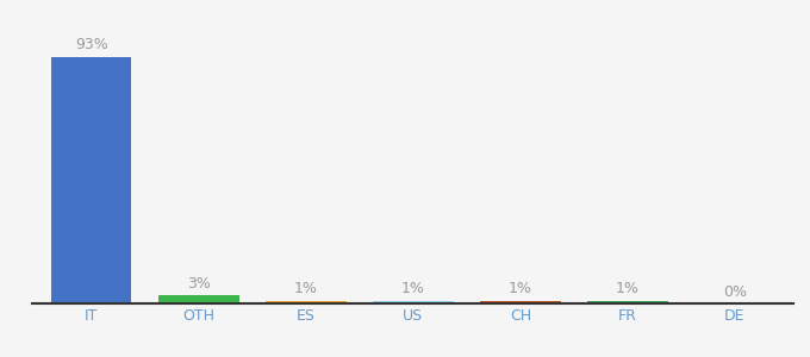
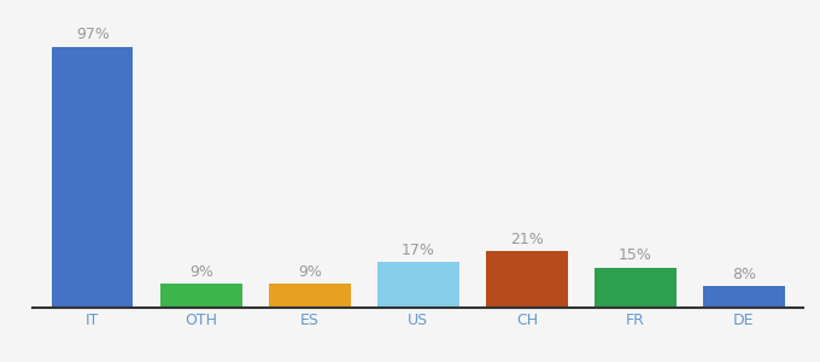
IT: 93% -> 97%
OTH: 3% -> 9%
ES: 1% -> 9%
US: 1% -> 17%
CH: 1% -> 21%
FR: 1% -> 15%
DE: 0% -> 8%
